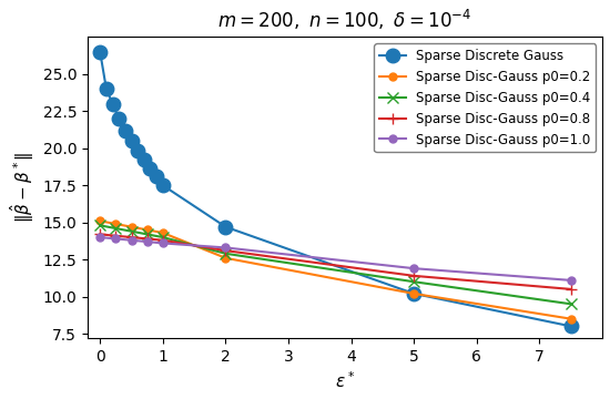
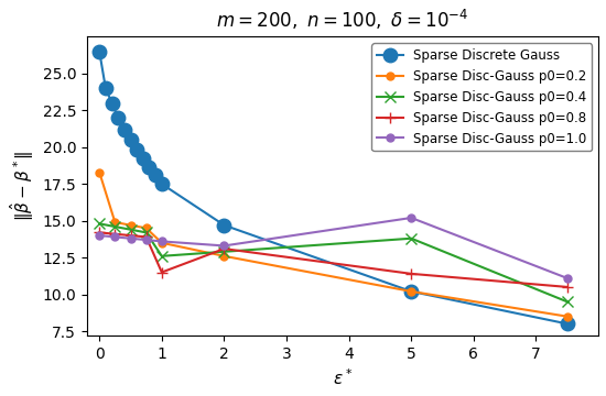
Sparse Disc-Gauss p0=0.2/0: 15.1 -> 18.3
Sparse Disc-Gauss p0=0.2/1: 14.3 -> 13.5
Sparse Disc-Gauss p0=0.4/1: 14.0 -> 12.6
Sparse Disc-Gauss p0=0.8/1: 13.8 -> 11.5
Sparse Disc-Gauss p0=0.4/5: 11.0 -> 13.8
Sparse Disc-Gauss p0=1.0/5: 11.9 -> 15.2
